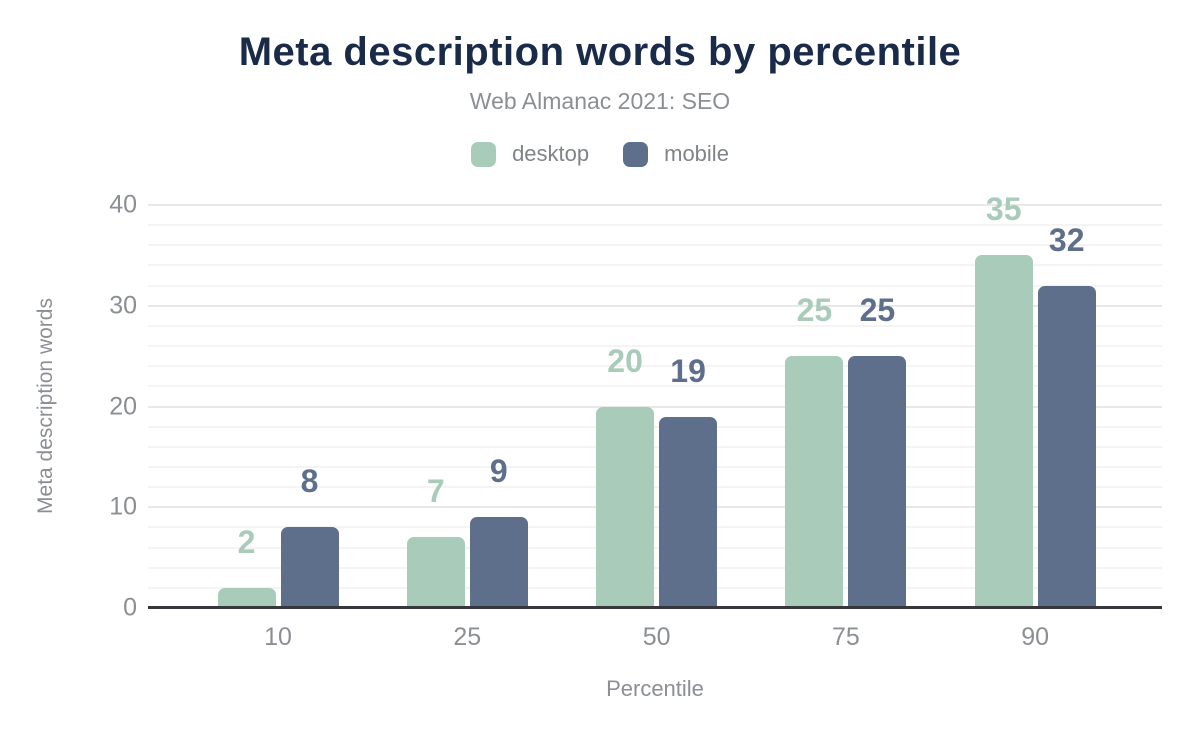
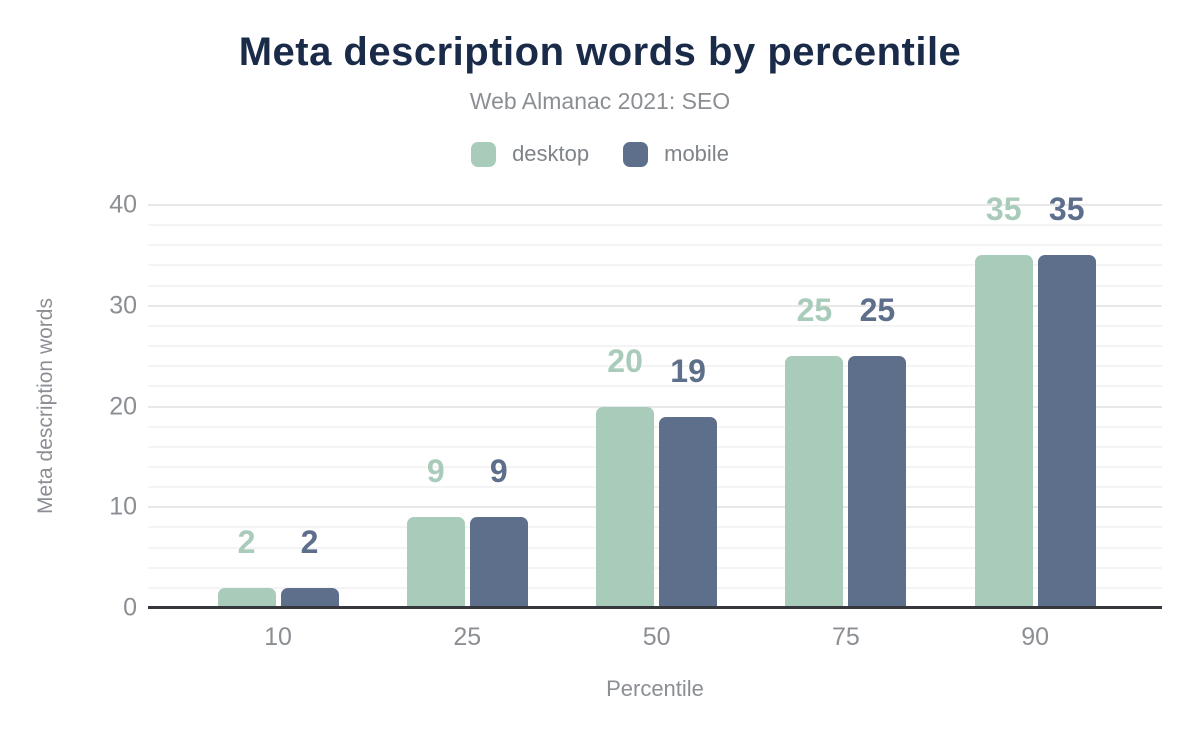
mobile/10: 8 -> 2
desktop/25: 7 -> 9
mobile/90: 32 -> 35
